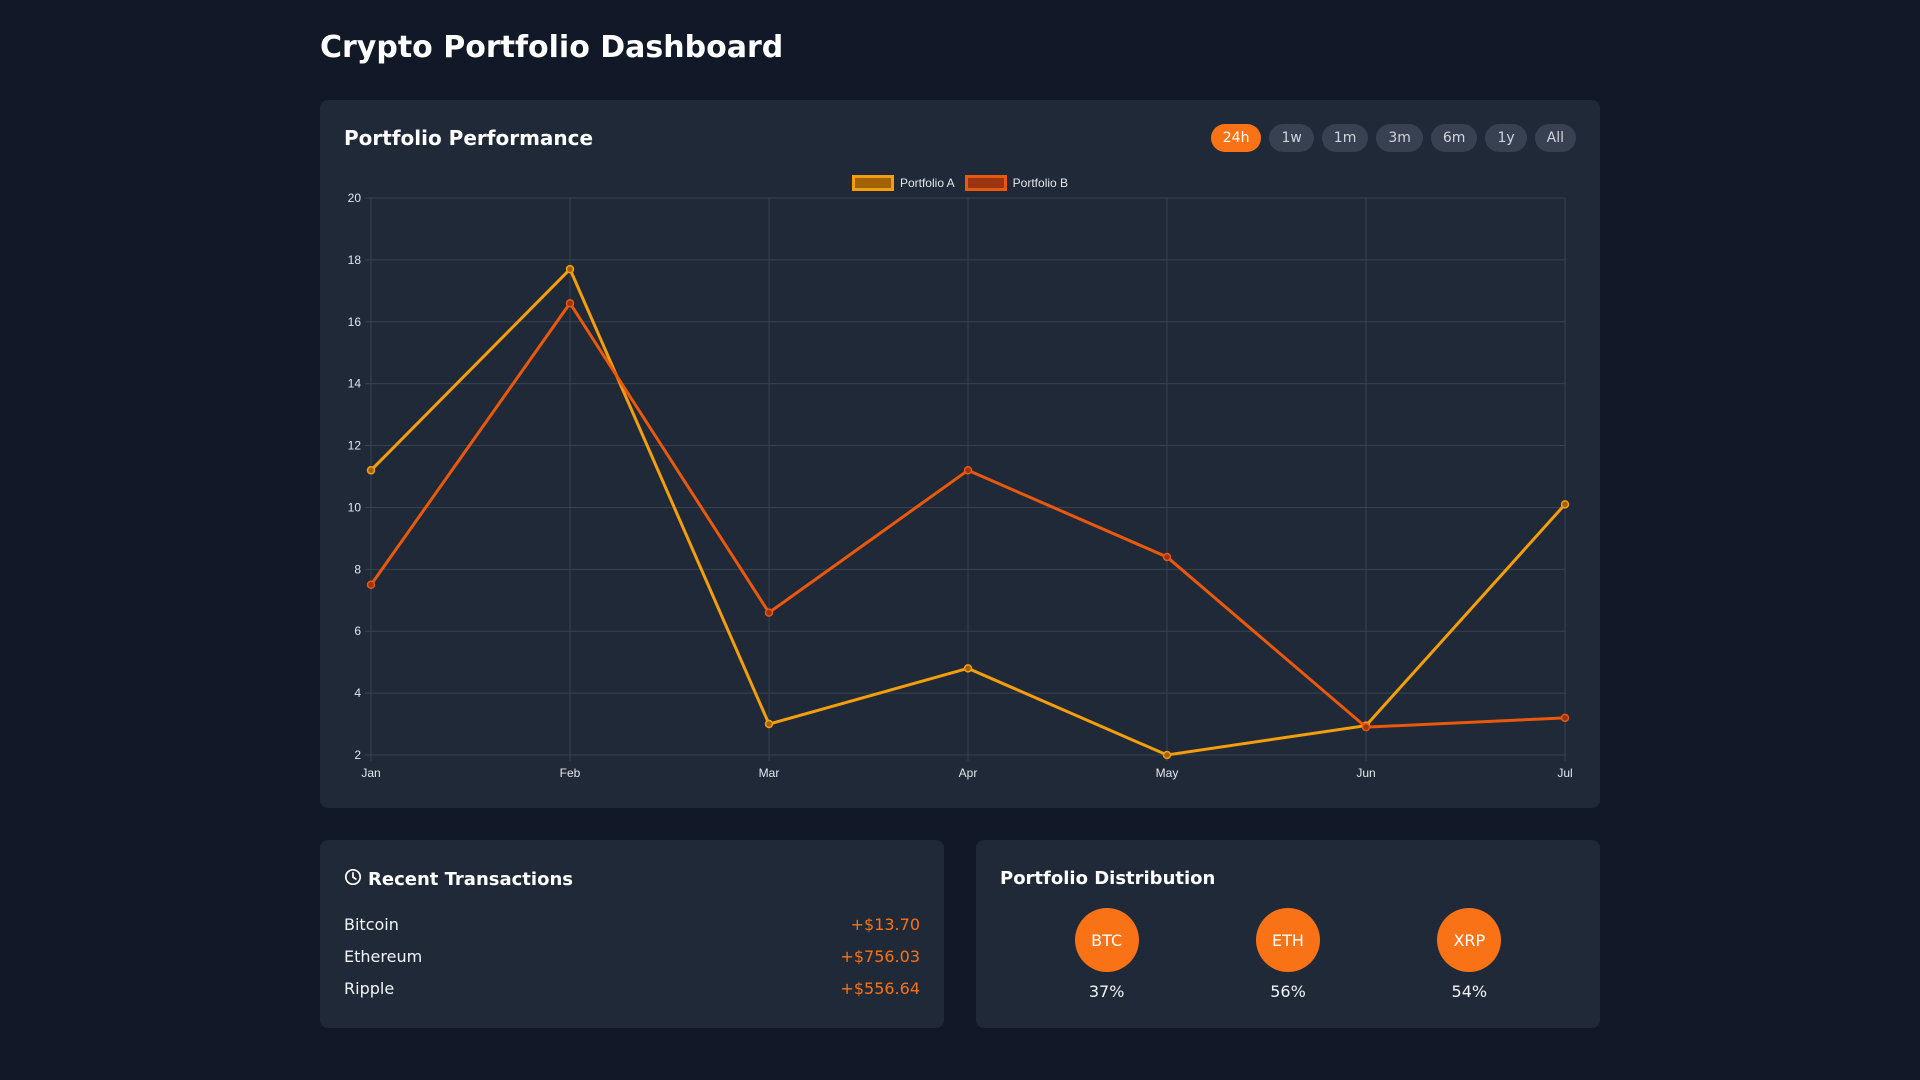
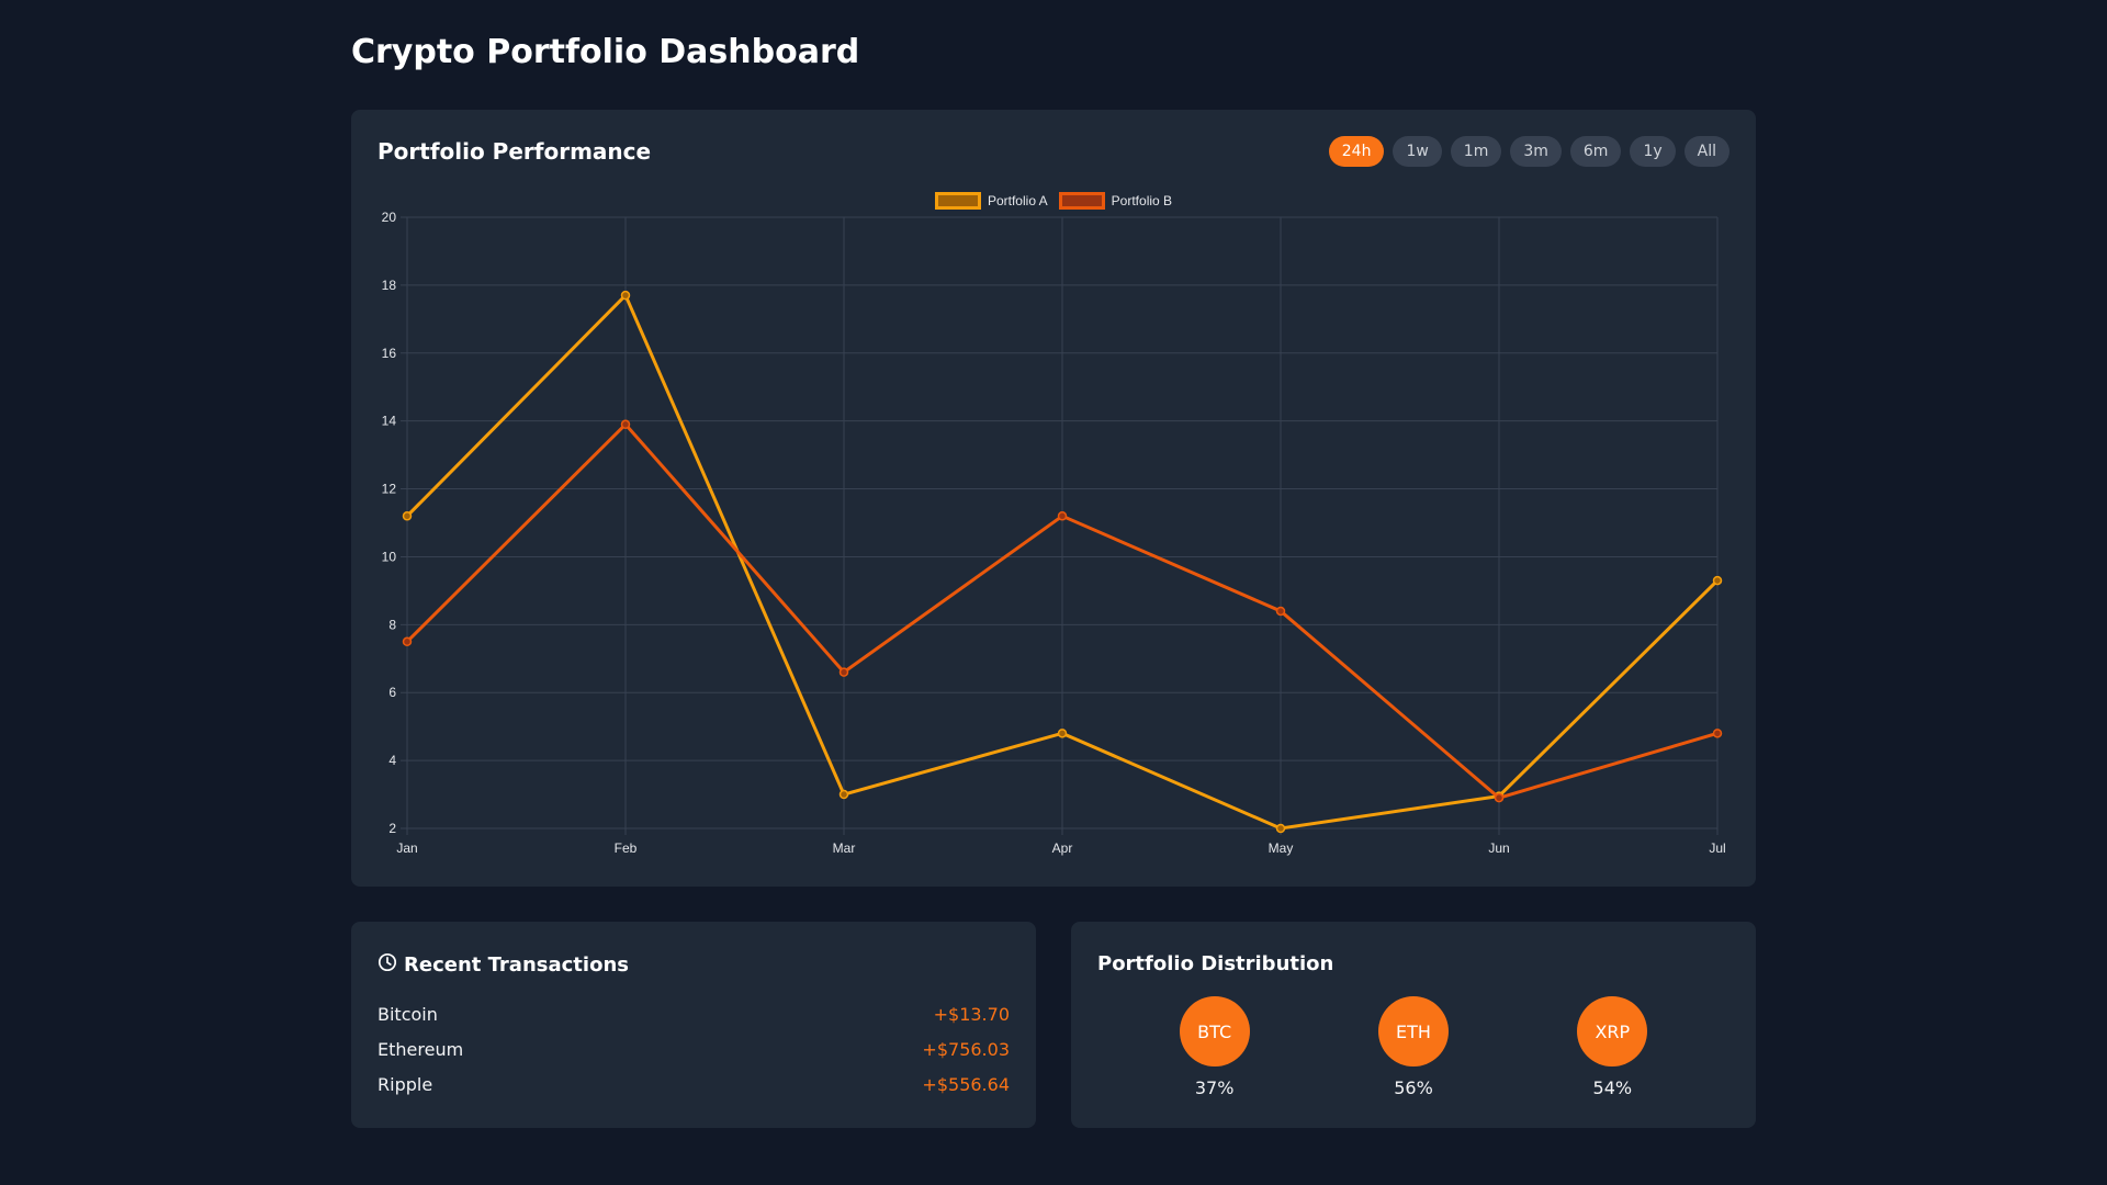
Portfolio B/Feb: 16.6 -> 13.9
Portfolio A/Jul: 10.1 -> 9.3
Portfolio B/Jul: 3.2 -> 4.8
